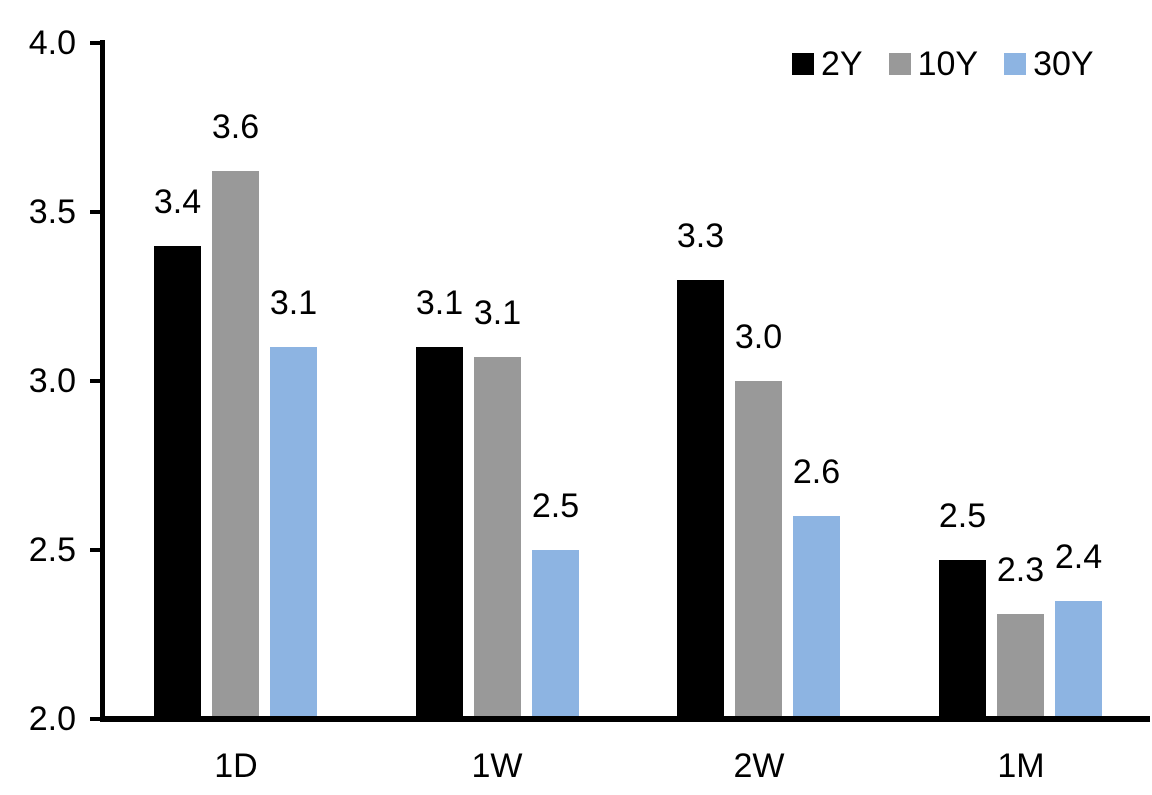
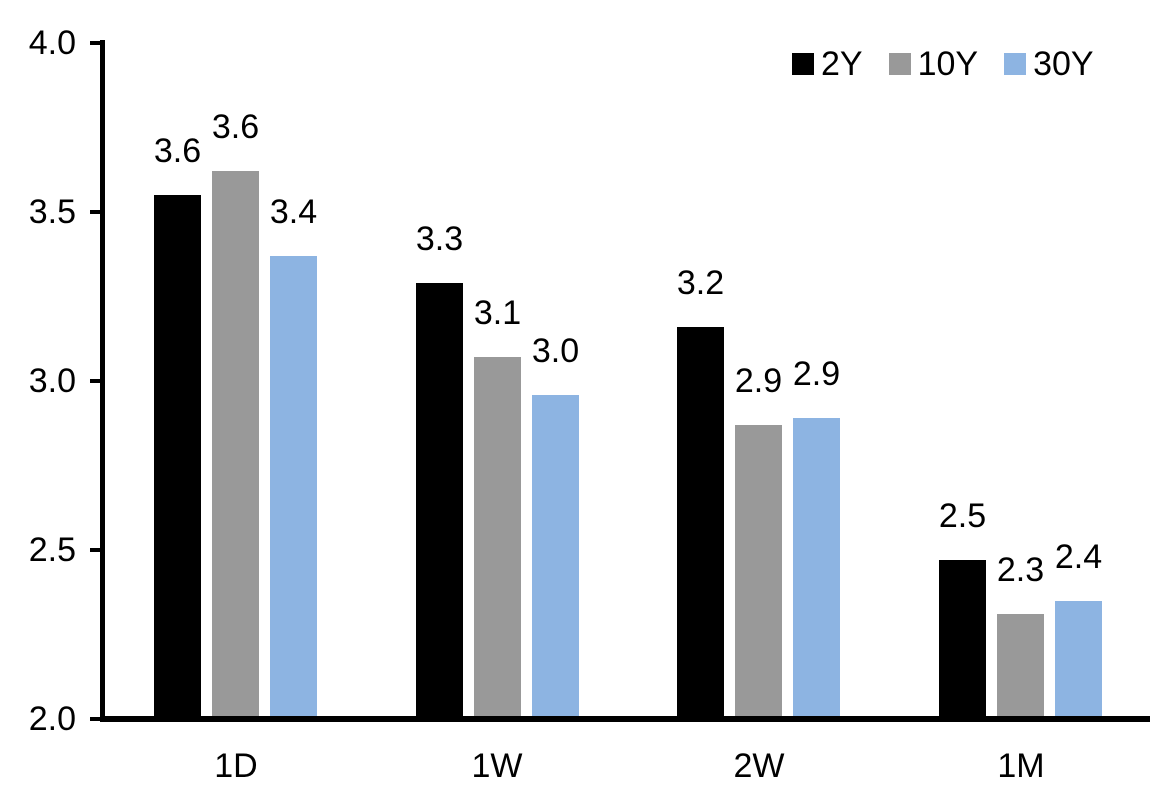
2Y/1D: 3.4 -> 3.6
30Y/1D: 3.1 -> 3.4
2Y/1W: 3.1 -> 3.3
30Y/1W: 2.5 -> 3.0
2Y/2W: 3.3 -> 3.2
10Y/2W: 3.0 -> 2.9
30Y/2W: 2.6 -> 2.9
